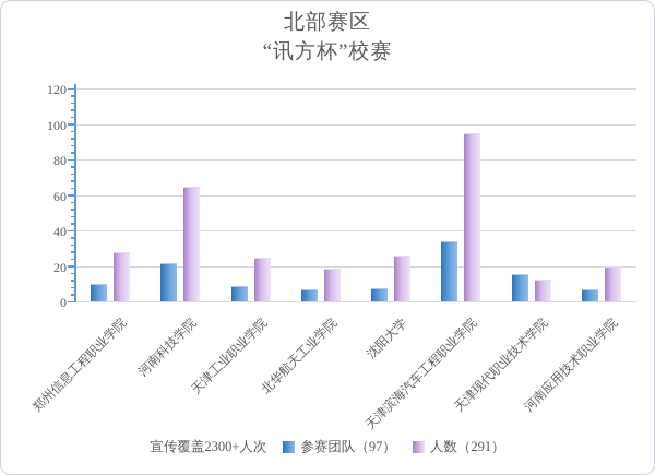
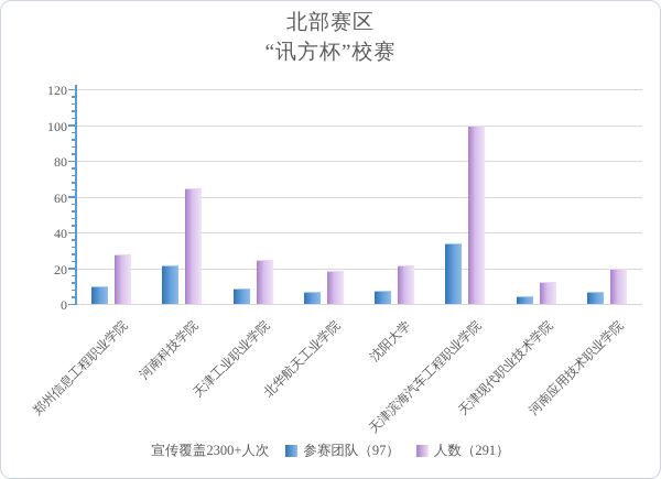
人数（291）/沈阳大学: 25 -> 21
人数（291）/天津滨海汽车工程职业学院: 94 -> 99
参赛团队（97）/天津现代职业技术学院: 15 -> 4
